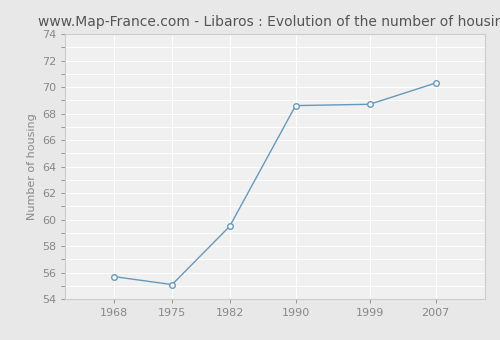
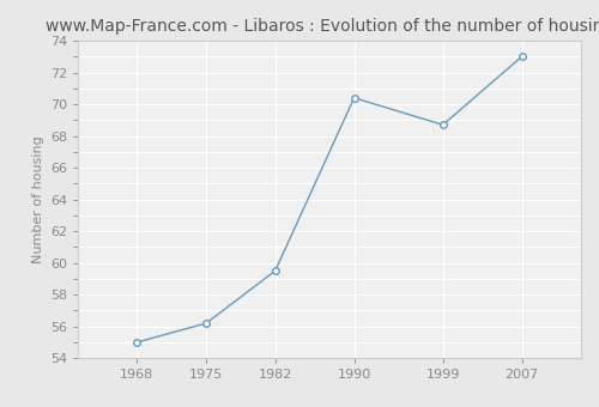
1968: 55.7 -> 55.0
1975: 55.1 -> 56.2
1990: 68.6 -> 70.4
2007: 70.3 -> 73.0
